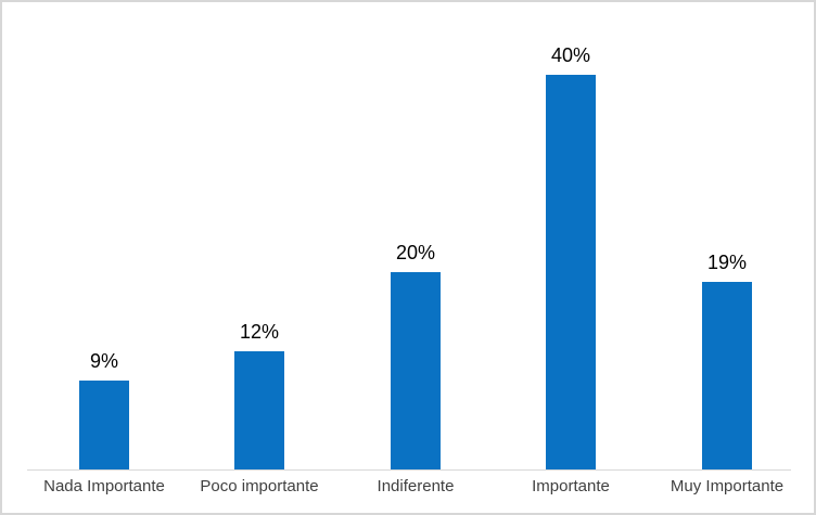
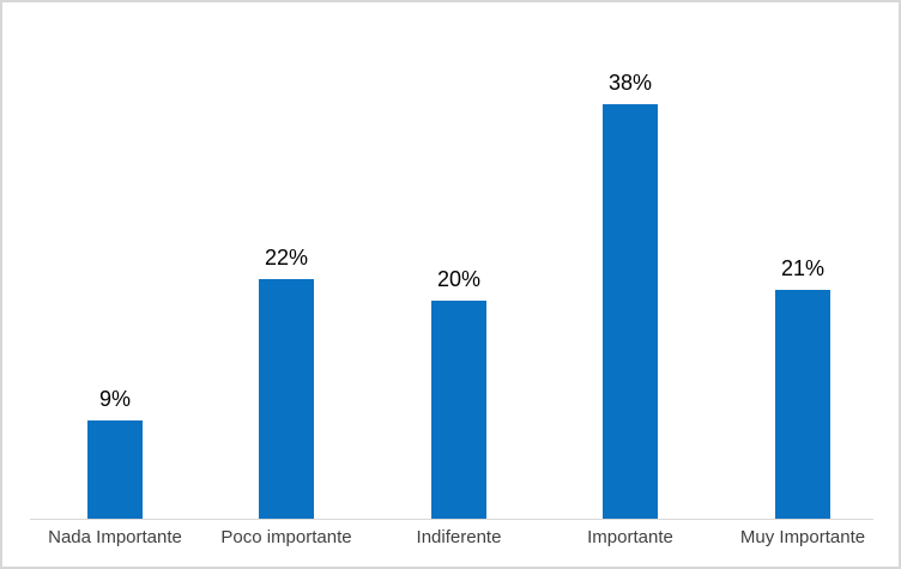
Poco importante: 12% -> 22%
Importante: 40% -> 38%
Muy Importante: 19% -> 21%
